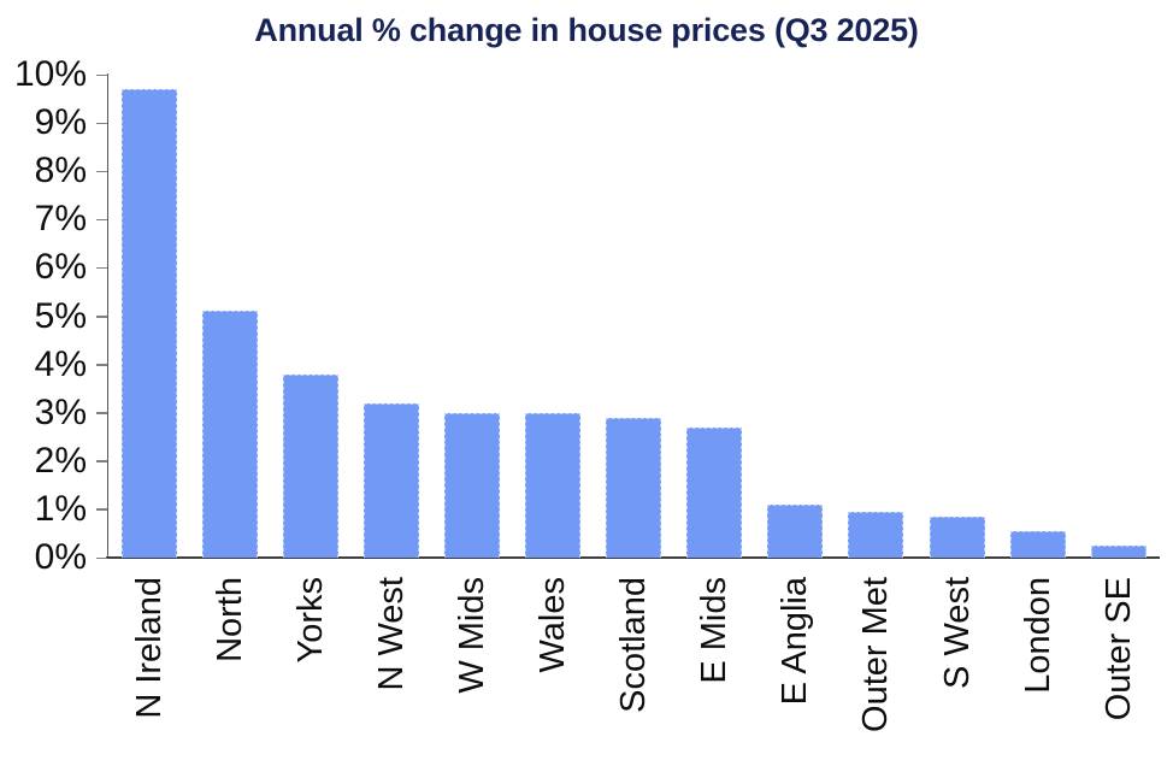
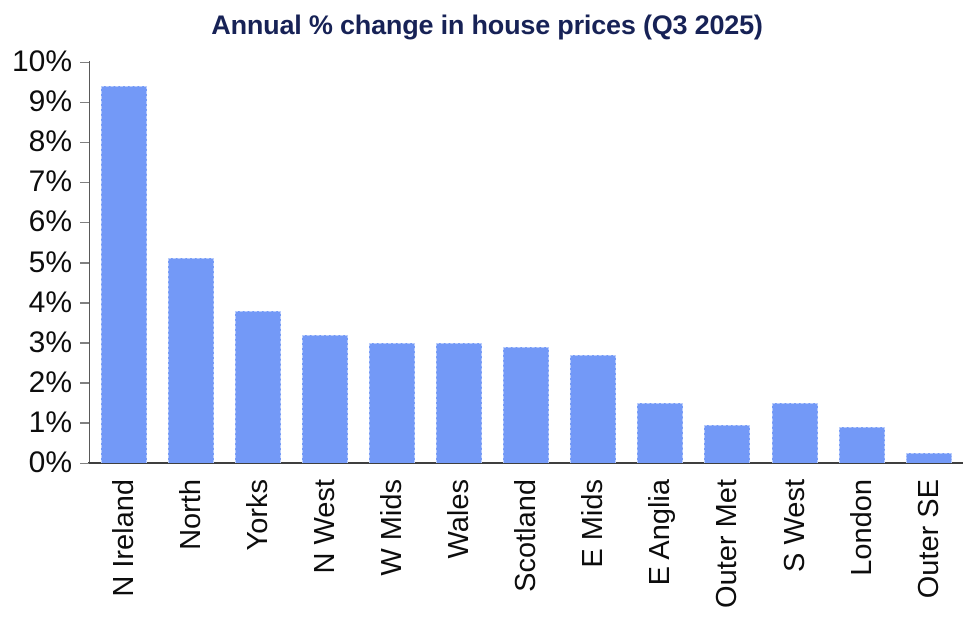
N Ireland: 9.7% -> 9.4%
E Anglia: 1.1% -> 1.5%
S West: 0.8% -> 1.5%
London: 0.6% -> 0.9%
